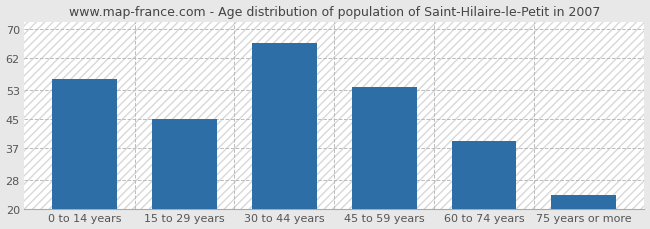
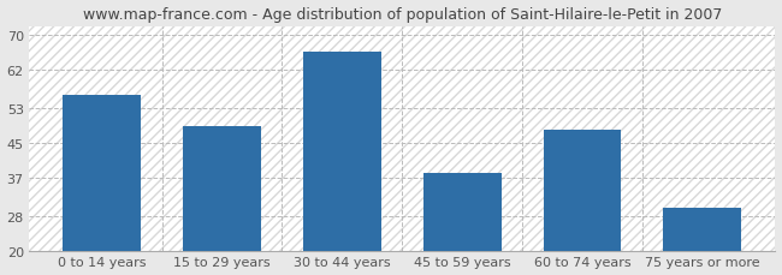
15 to 29 years: 45 -> 49
45 to 59 years: 54 -> 38
60 to 74 years: 39 -> 48
75 years or more: 24 -> 30
